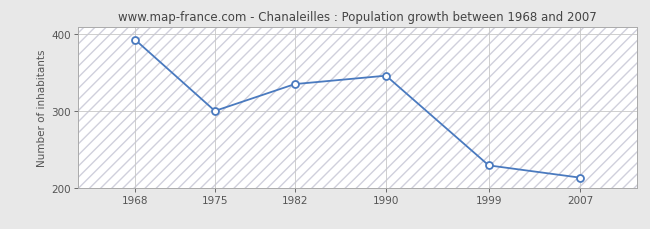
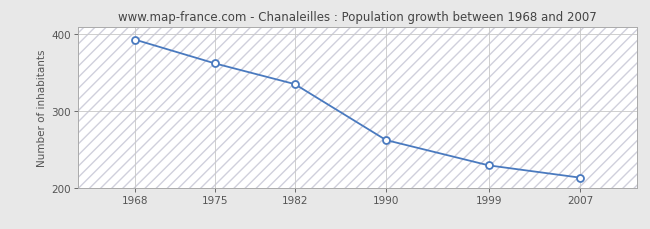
1975: 300 -> 362
1990: 346 -> 262
